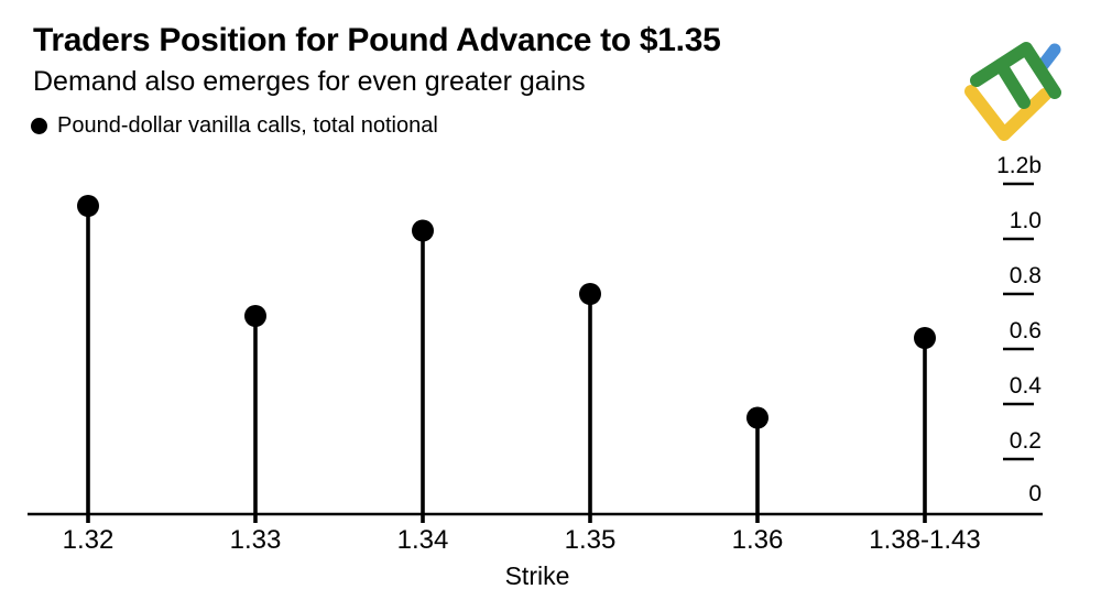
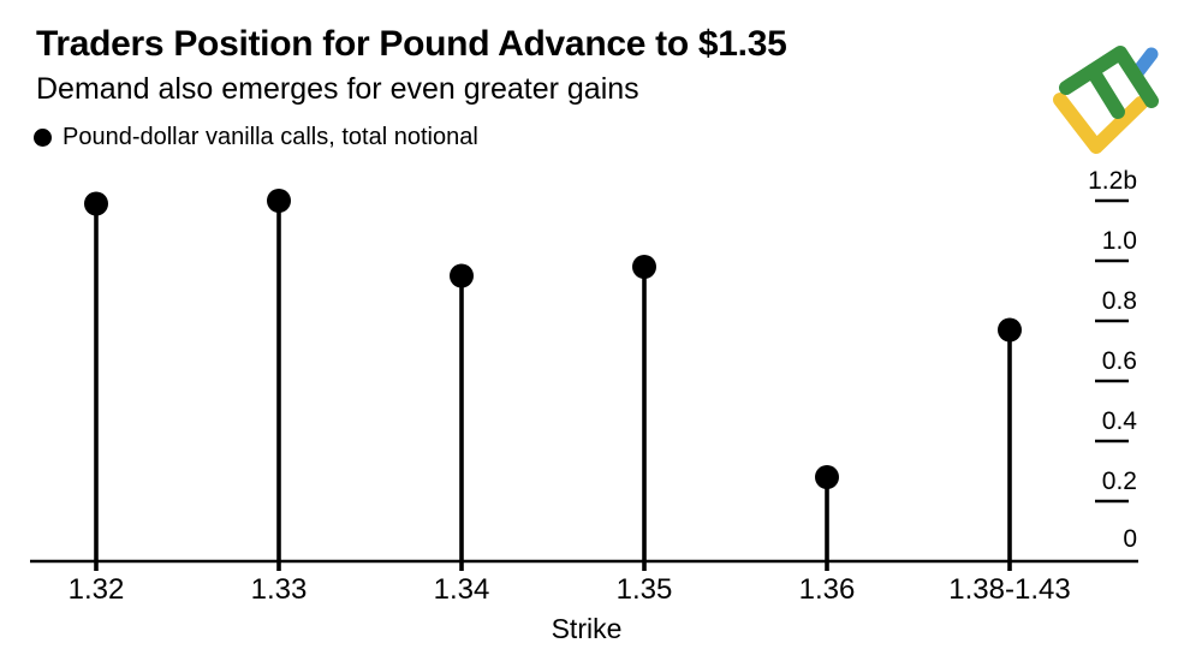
1.32: 1.12b -> 1.19b
1.33: 0.72b -> 1.20b
1.34: 1.03b -> 0.95b
1.35: 0.80b -> 0.98b
1.36: 0.35b -> 0.28b
1.38-1.43: 0.64b -> 0.77b
